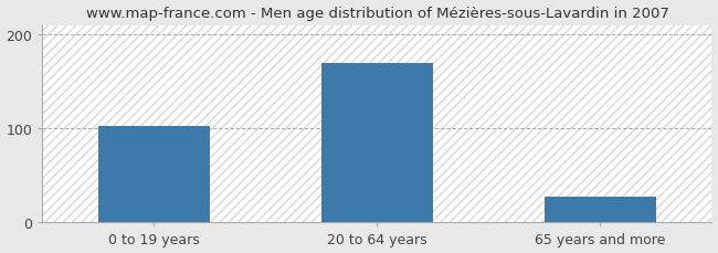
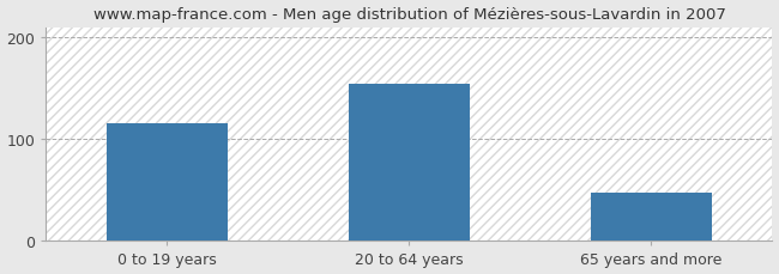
0 to 19 years: 103 -> 116
20 to 64 years: 170 -> 154
65 years and more: 28 -> 48
